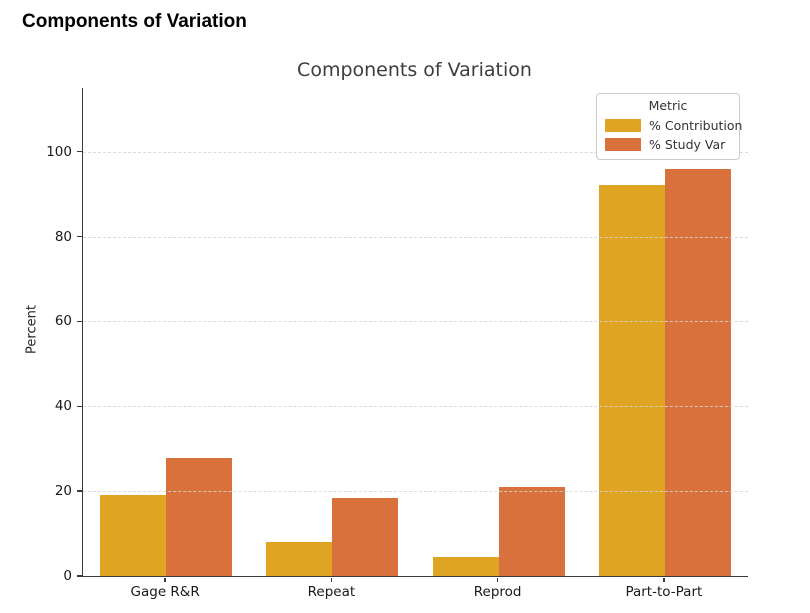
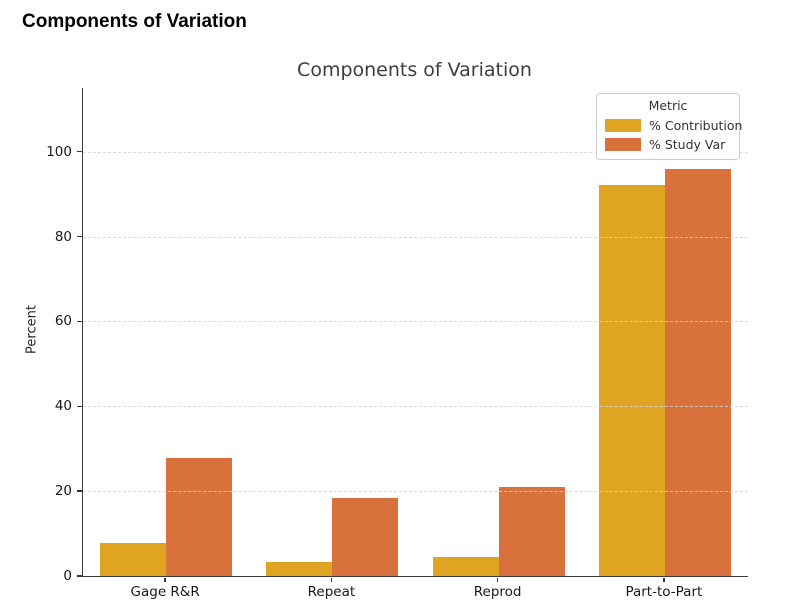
% Contribution/Gage R&R: 19 -> 8
% Contribution/Repeat: 8 -> 3
